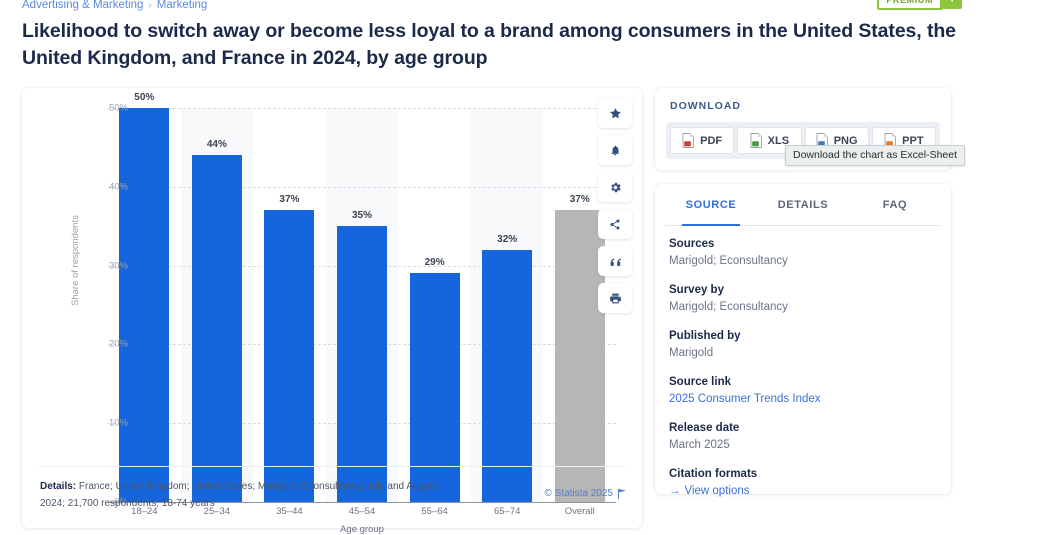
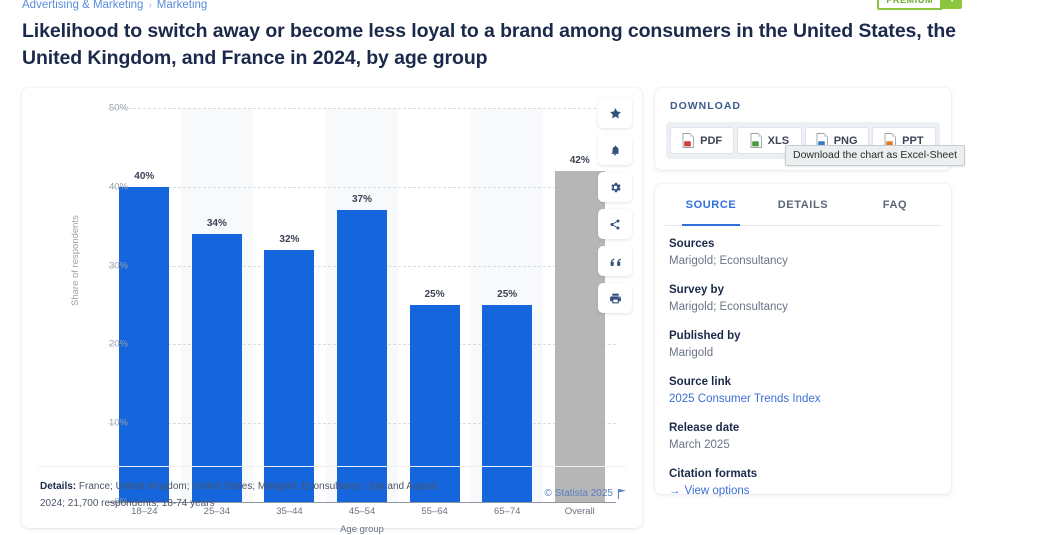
18–24: 50% -> 40%
25–34: 44% -> 34%
35–44: 37% -> 32%
45–54: 35% -> 37%
55–64: 29% -> 25%
65–74: 32% -> 25%
Overall: 37% -> 42%
